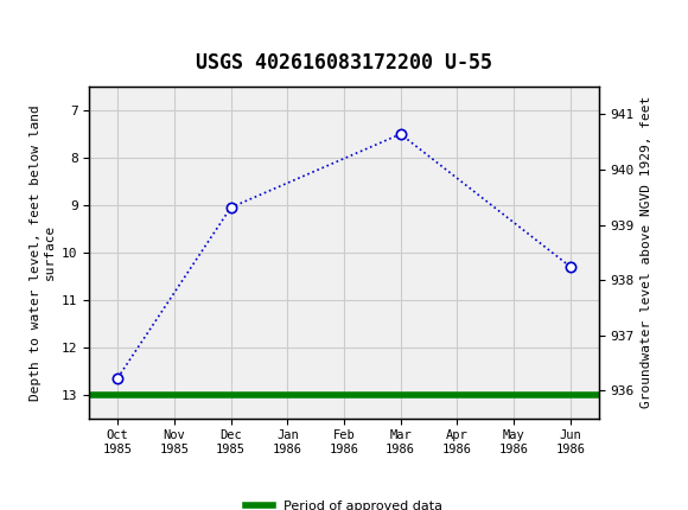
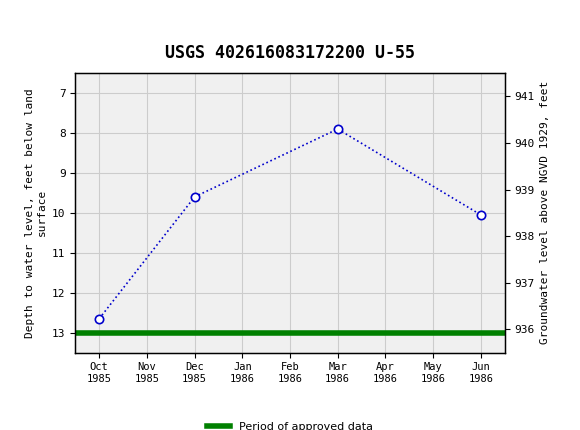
Dec 1985: 9.05 -> 9.60
Mar 1986: 7.50 -> 7.90
Jun 1986: 10.30 -> 10.05
